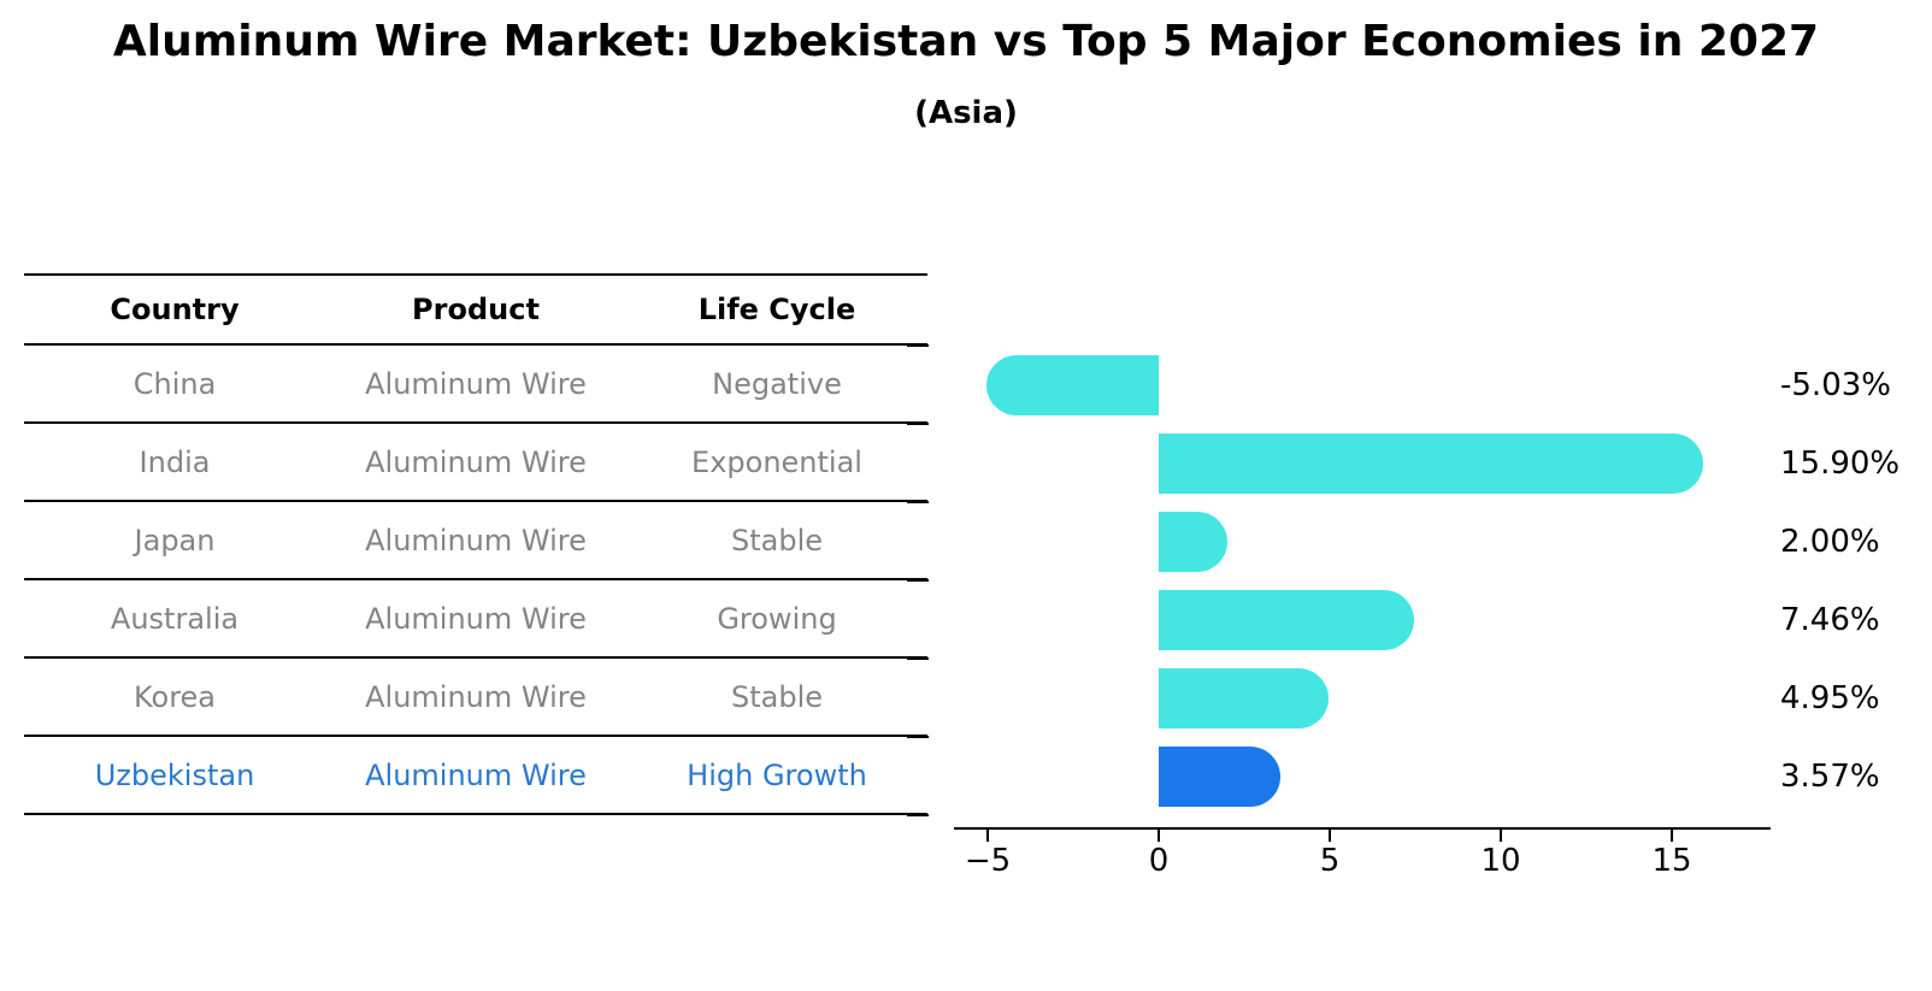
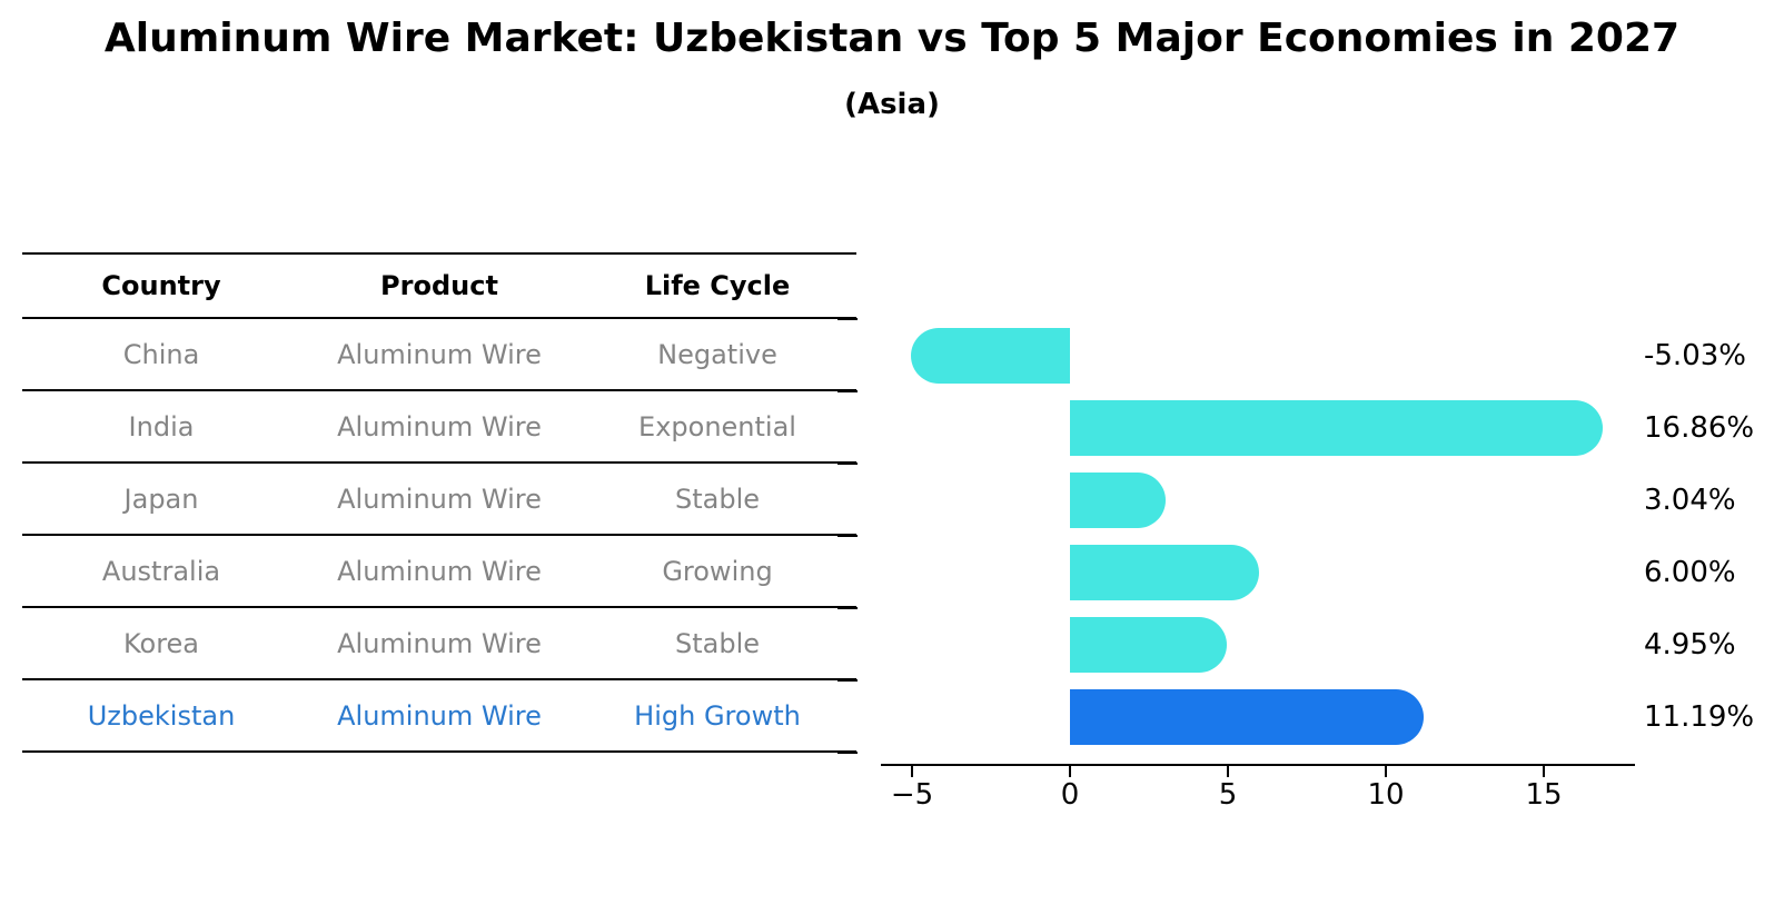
India: 15.90% -> 16.86%
Japan: 2.00% -> 3.04%
Australia: 7.46% -> 6.00%
Uzbekistan: 3.57% -> 11.19%
